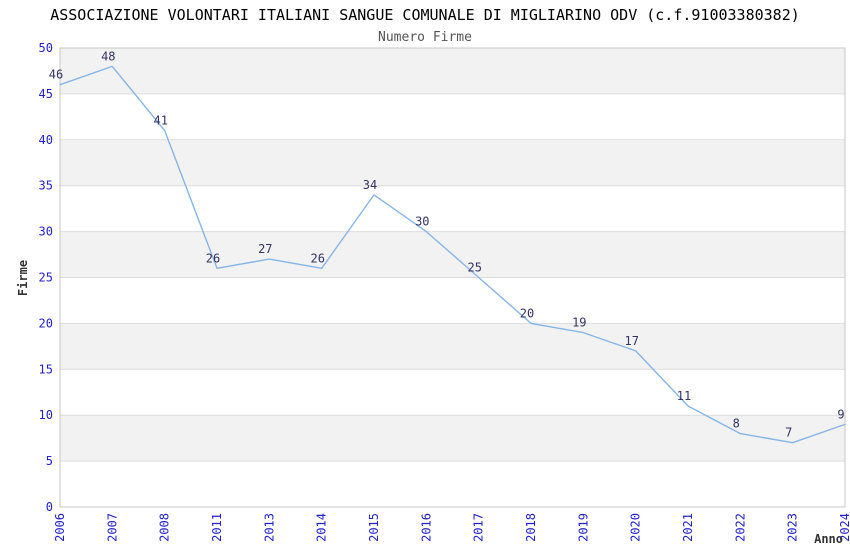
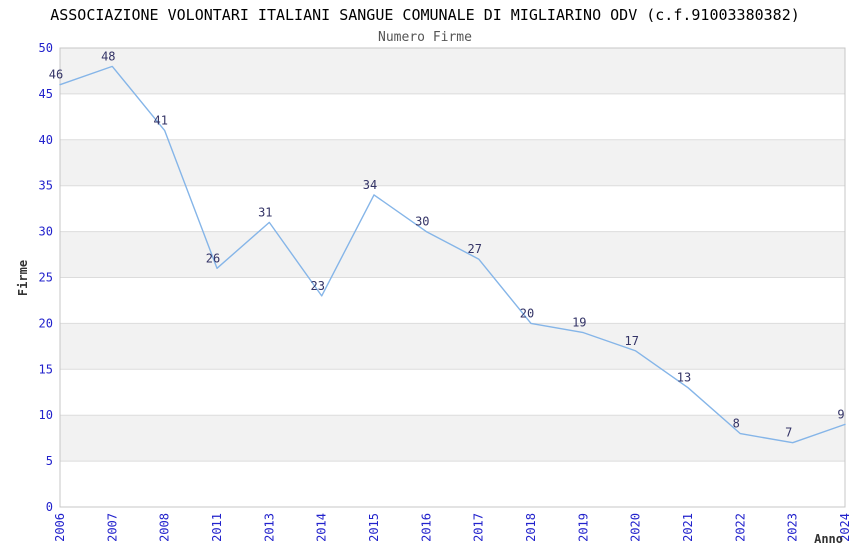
2013: 27 -> 31
2014: 26 -> 23
2017: 25 -> 27
2021: 11 -> 13
